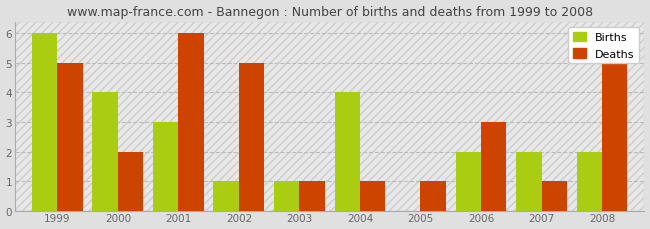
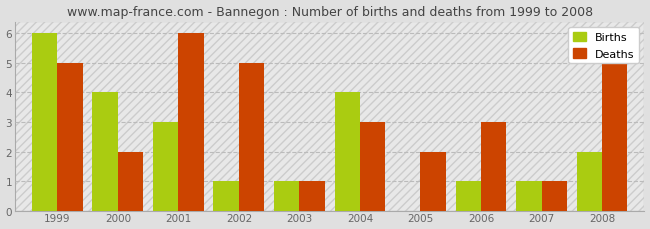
Deaths/2004: 1 -> 3
Deaths/2005: 1 -> 2
Births/2006: 2 -> 1
Births/2007: 2 -> 1
